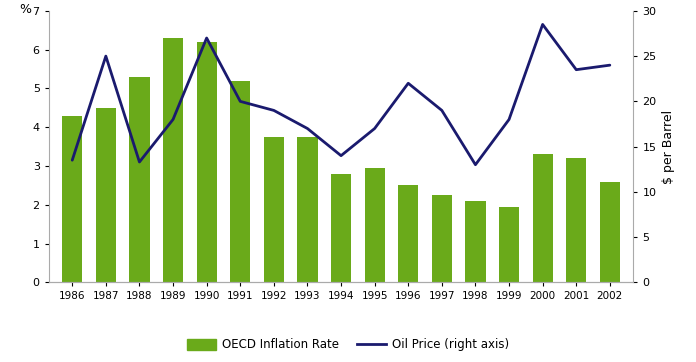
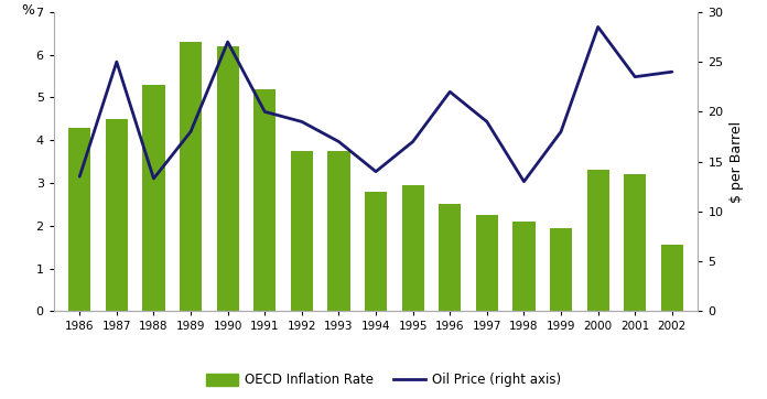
OECD Inflation Rate/2002: 2.60 -> 1.55
